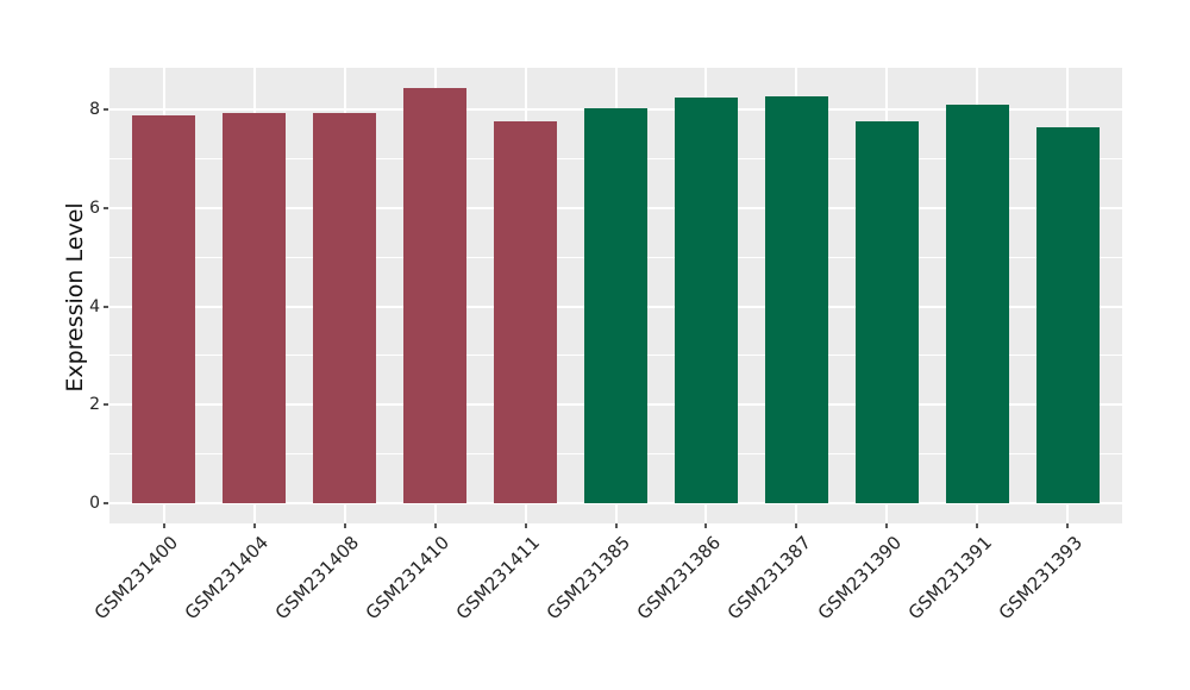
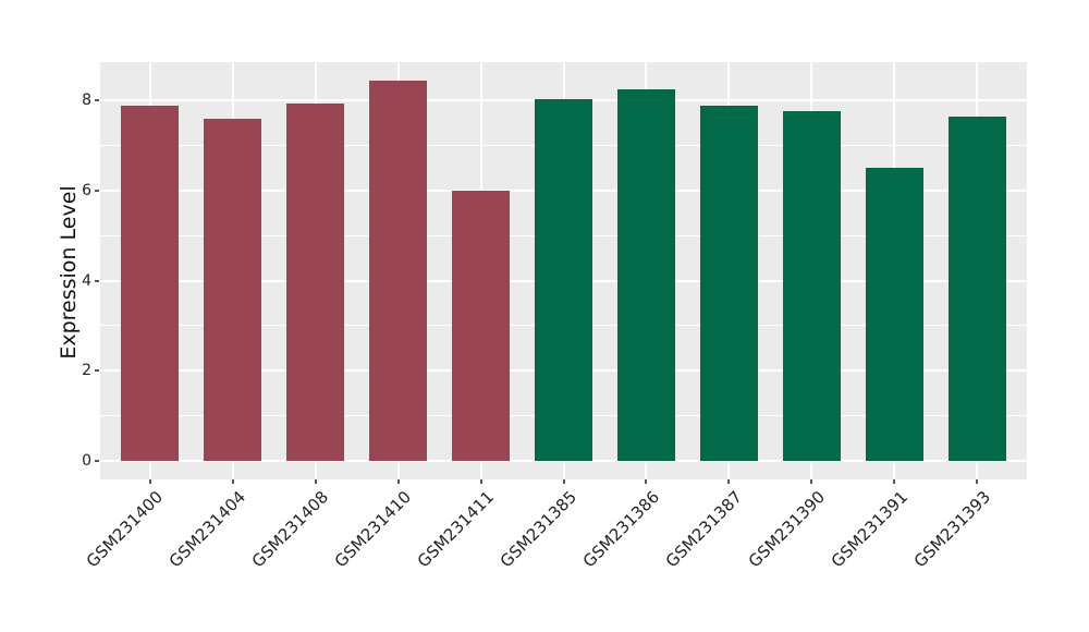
GSM231404: 8.0 -> 7.6
GSM231411: 7.8 -> 6.0
GSM231387: 8.3 -> 7.9
GSM231391: 8.1 -> 6.5
